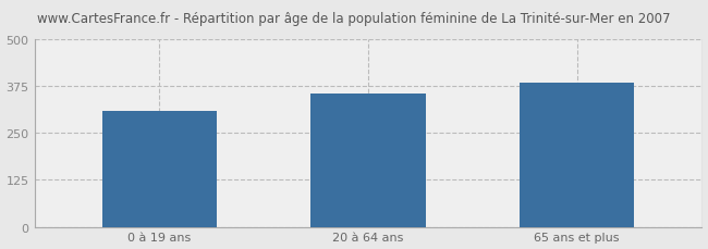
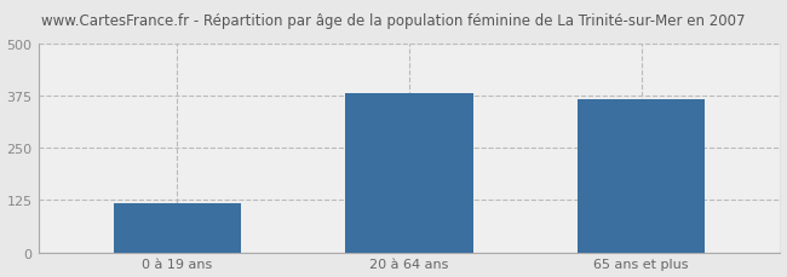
0 à 19 ans: 310 -> 117
20 à 64 ans: 355 -> 383
65 ans et plus: 385 -> 368
